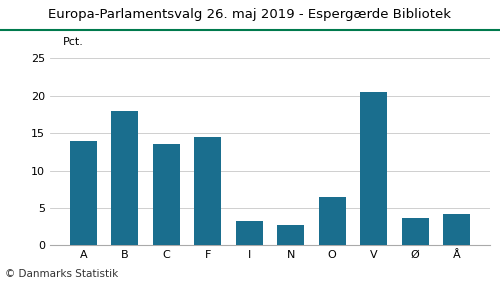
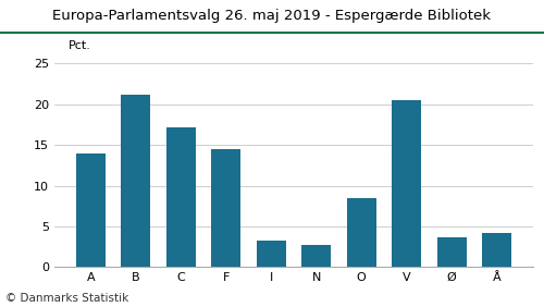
B: 17.9 -> 21.2
C: 13.6 -> 17.2
O: 6.5 -> 8.4
